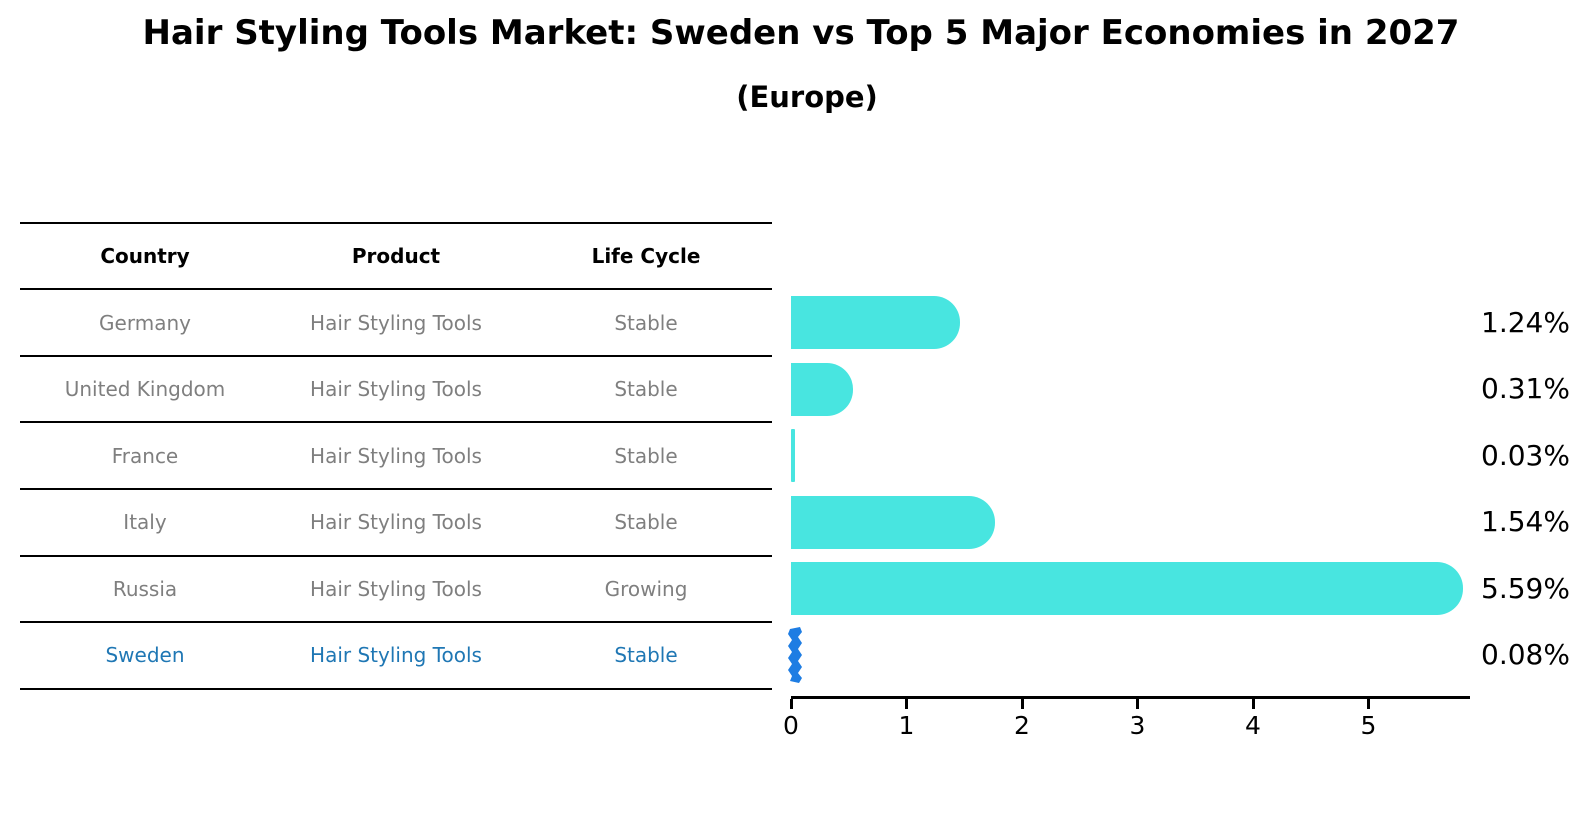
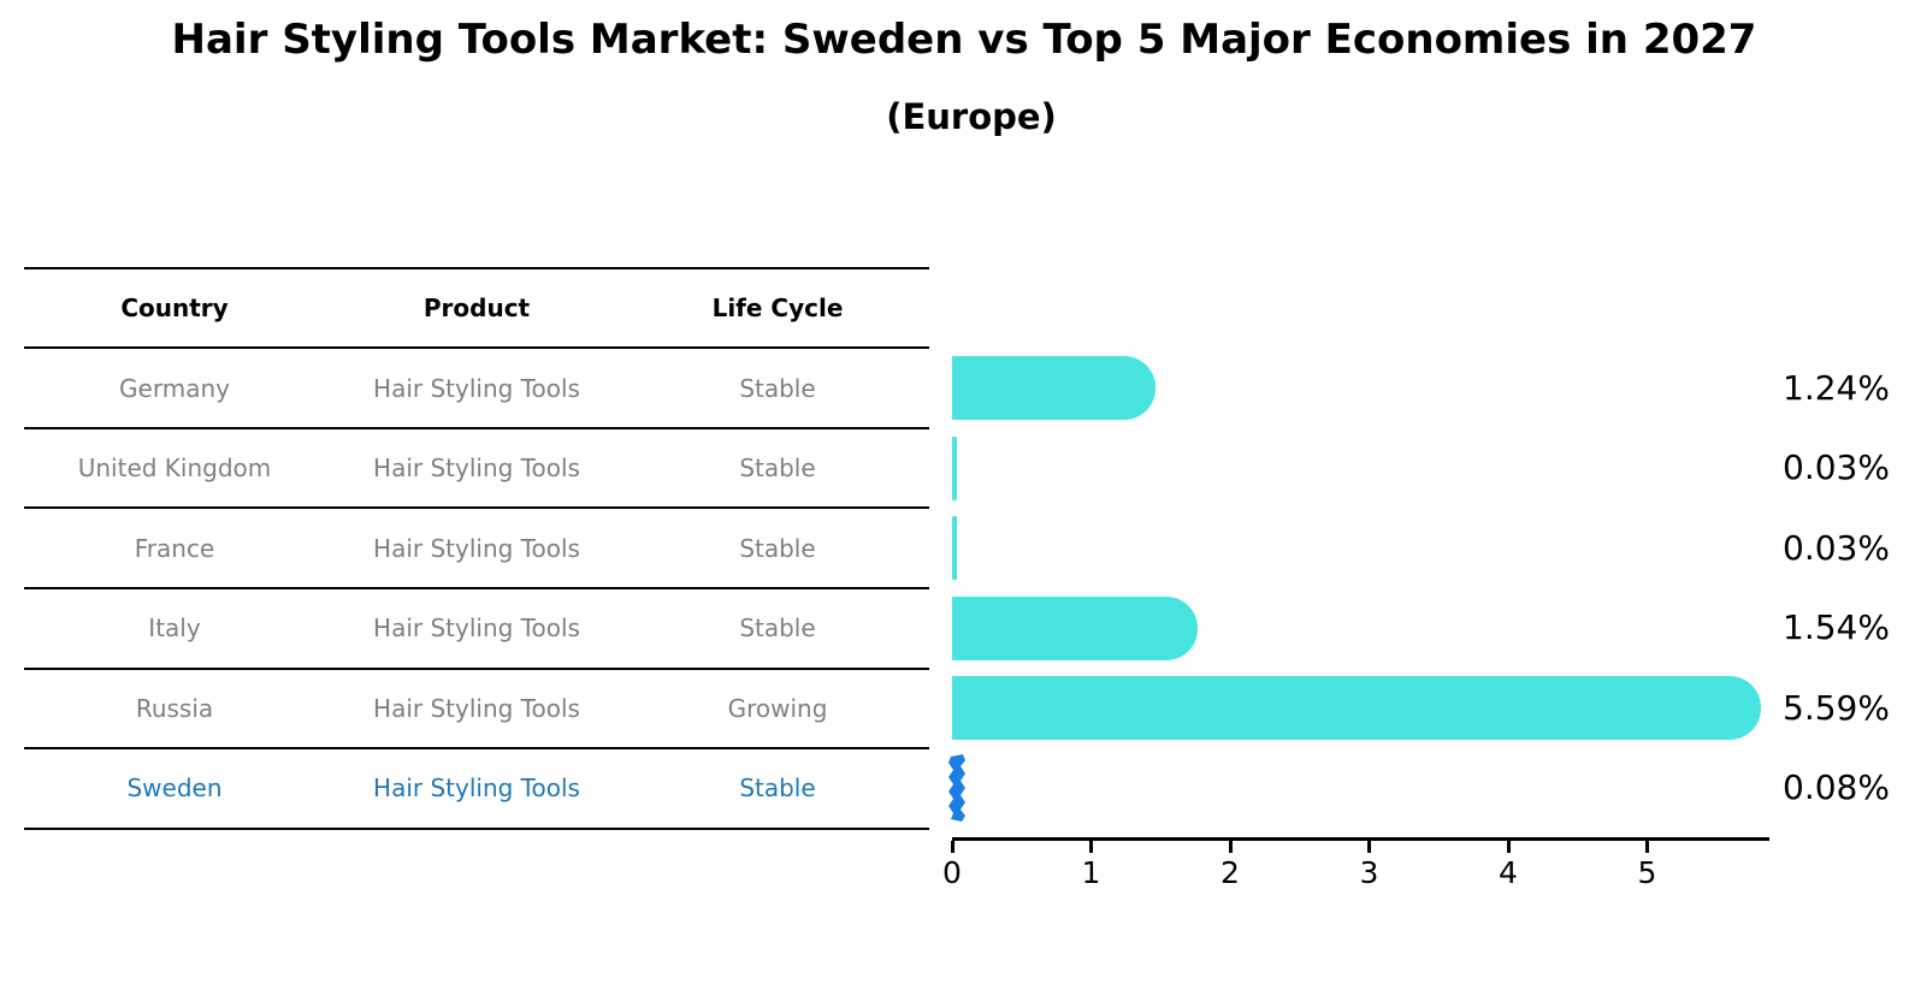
United Kingdom: 0.31% -> 0.03%
